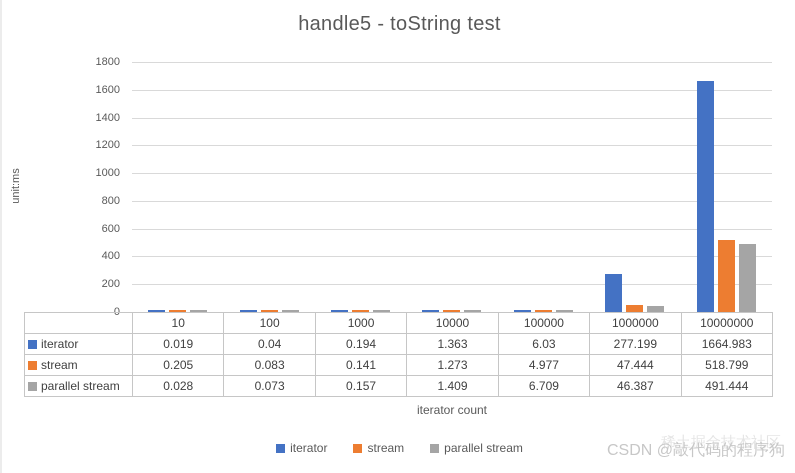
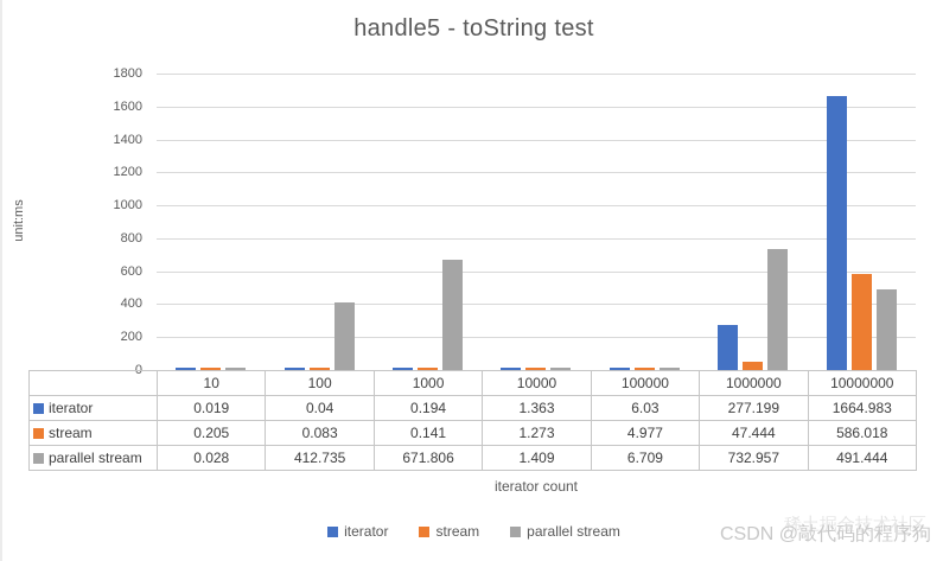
parallel stream/100: 0.073 -> 412.735
parallel stream/1000: 0.157 -> 671.806
parallel stream/1000000: 46.387 -> 732.957
stream/10000000: 518.799 -> 586.018
